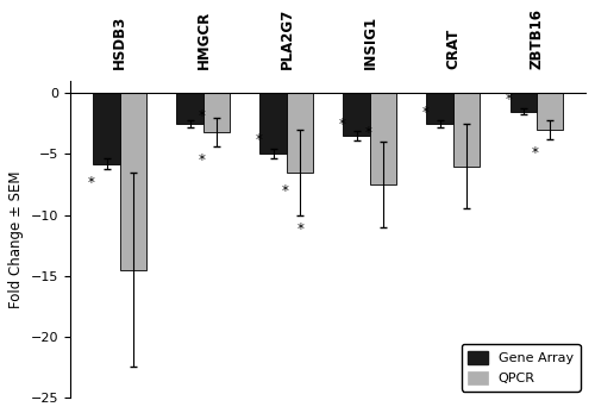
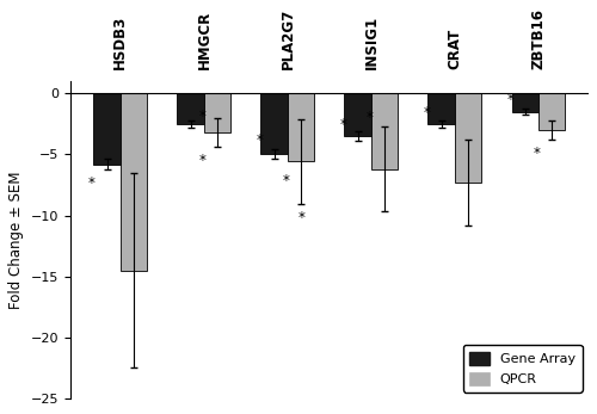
QPCR/PLA2G7: -6.5 -> -5.6
QPCR/INSIG1: -7.5 -> -6.2
QPCR/CRAT: -6.0 -> -7.3
